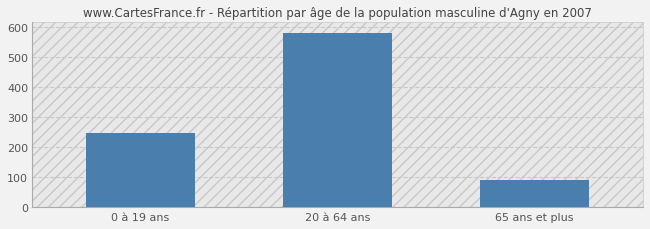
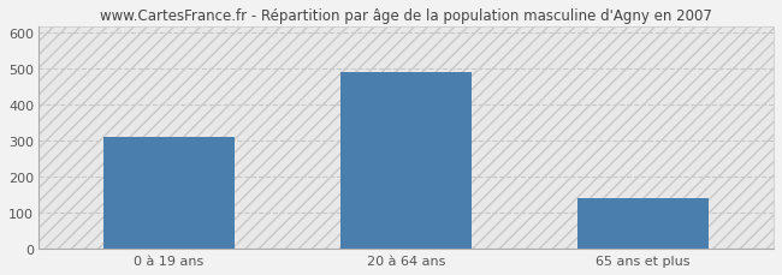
0 à 19 ans: 248 -> 310
20 à 64 ans: 583 -> 490
65 ans et plus: 90 -> 140
